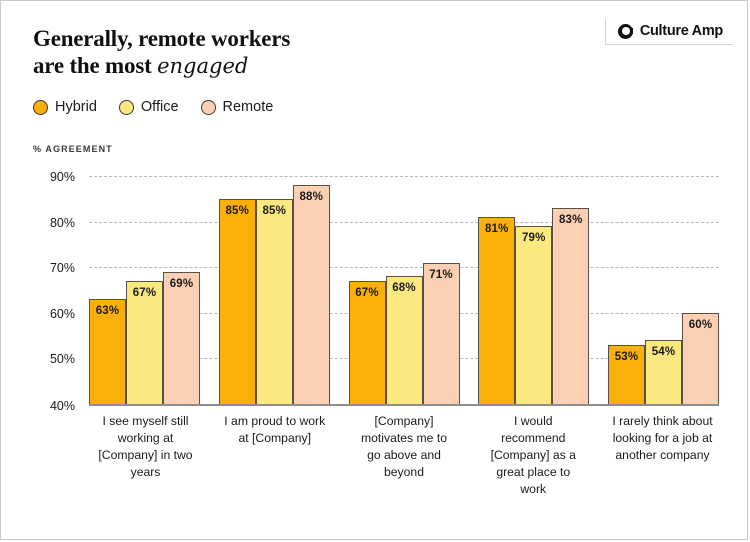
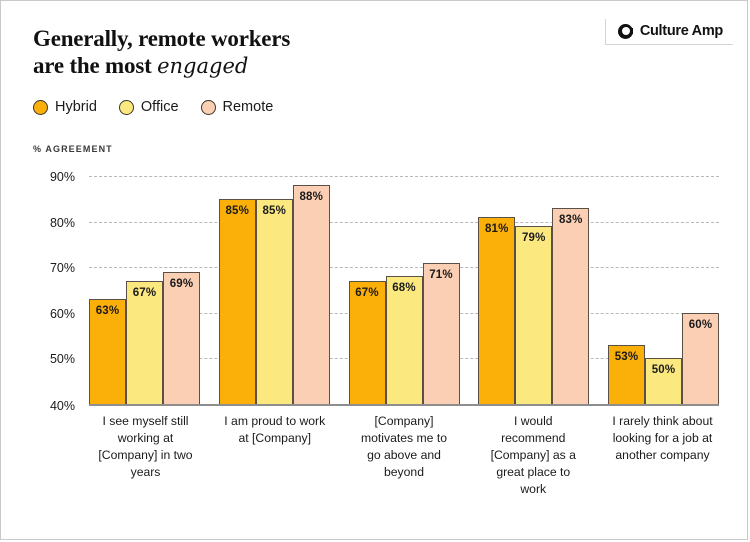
Office/I rarely think about looking for a job at another company: 54% -> 50%
